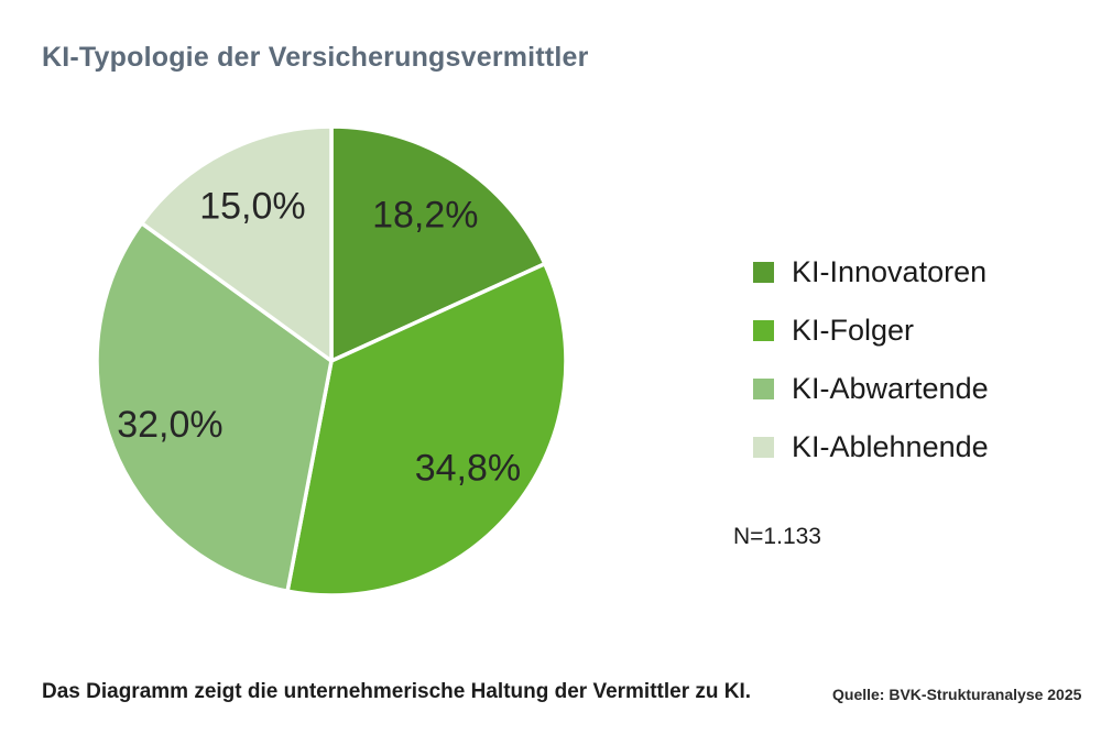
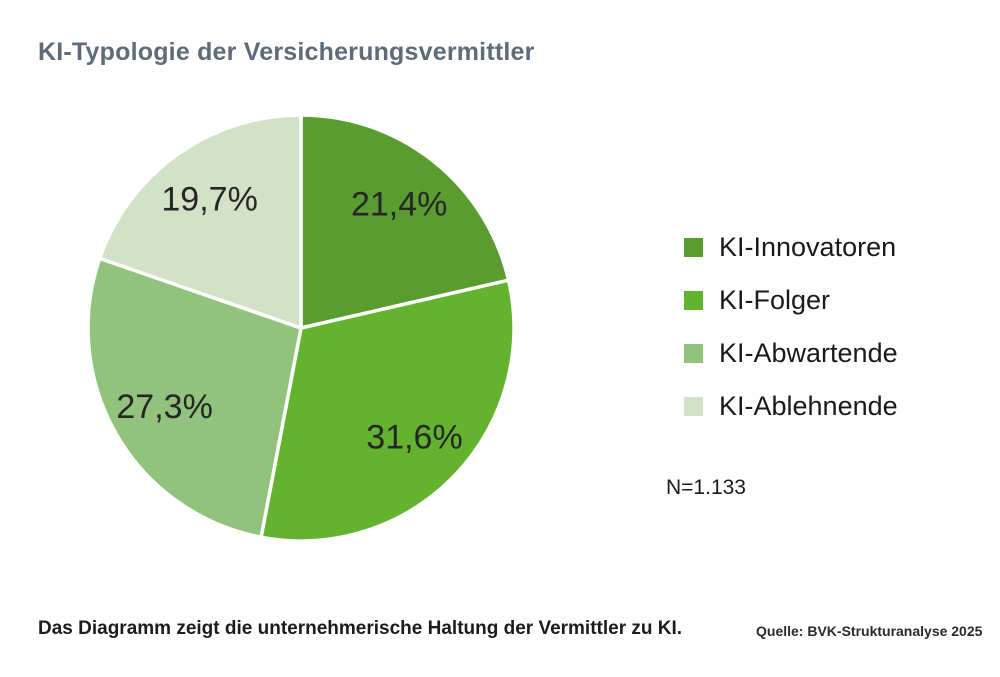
KI-Innovatoren: 18,2% -> 21,4%
KI-Folger: 34,8% -> 31,6%
KI-Abwartende: 32,0% -> 27,3%
KI-Ablehnende: 15,0% -> 19,7%
